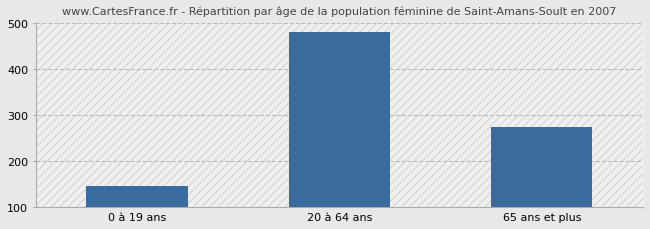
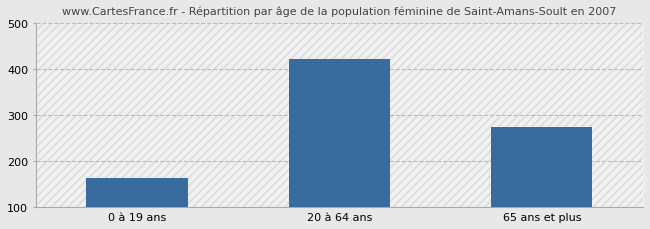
0 à 19 ans: 145 -> 163
20 à 64 ans: 480 -> 422
